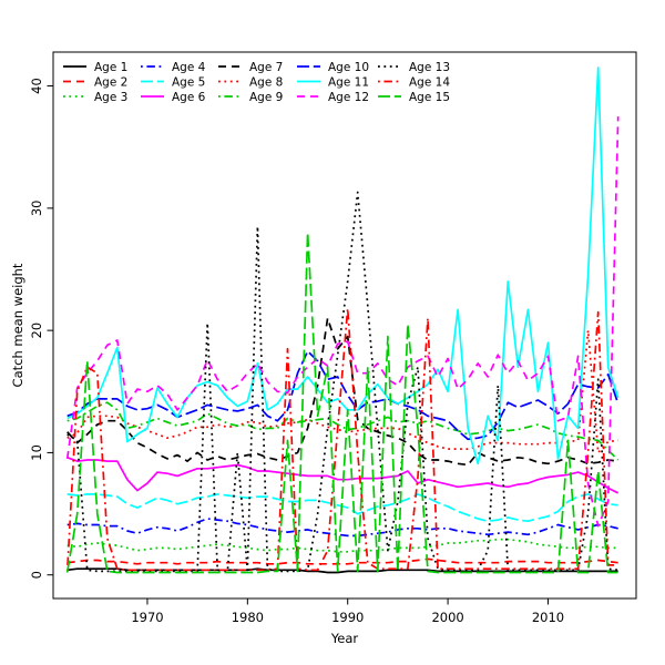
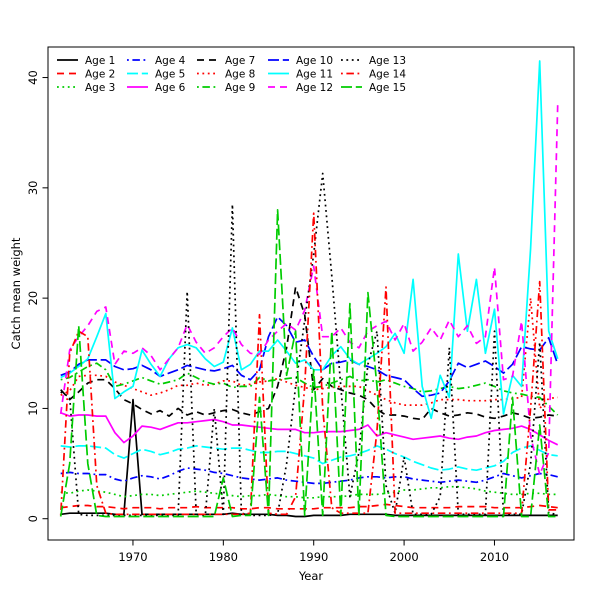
Age 1/1970: 0.4 -> 10.8
Age 15/1980: 0.2 -> 3.7
Age 7/1990: 19.5 -> 11.7
Age 12/1990: 19.1 -> 22.9
Age 14/1990: 21.8 -> 27.7
Age 13/2000: 0.4 -> 5.6
Age 12/2010: 17.9 -> 22.8
Age 13/2010: 0.4 -> 17.0
